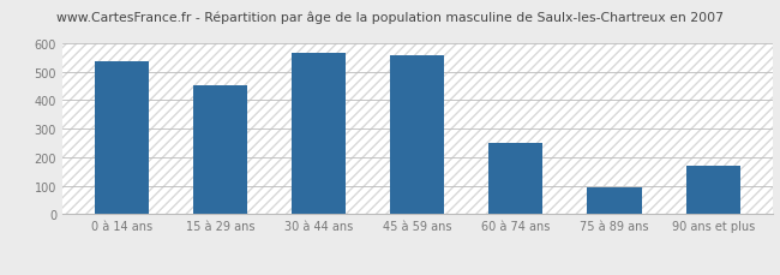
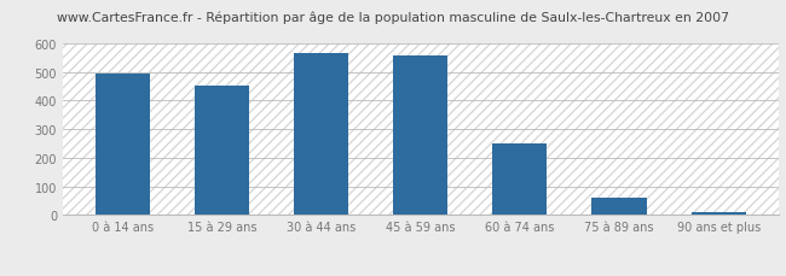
0 à 14 ans: 535 -> 495
75 à 89 ans: 95 -> 60
90 ans et plus: 170 -> 12
